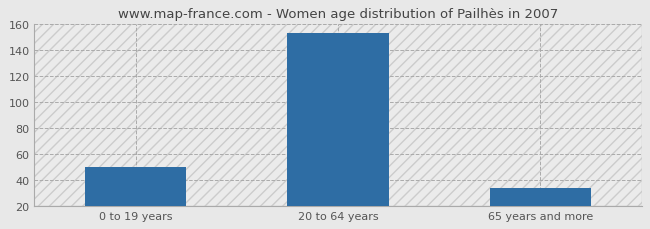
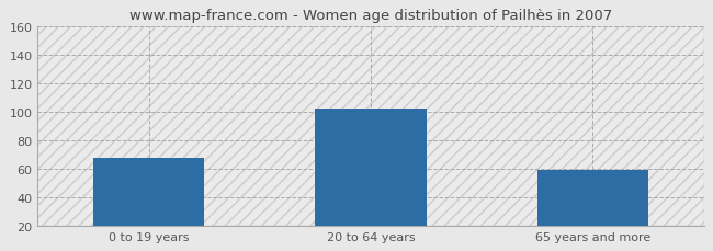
0 to 19 years: 50 -> 68
20 to 64 years: 153 -> 102
65 years and more: 34 -> 59
